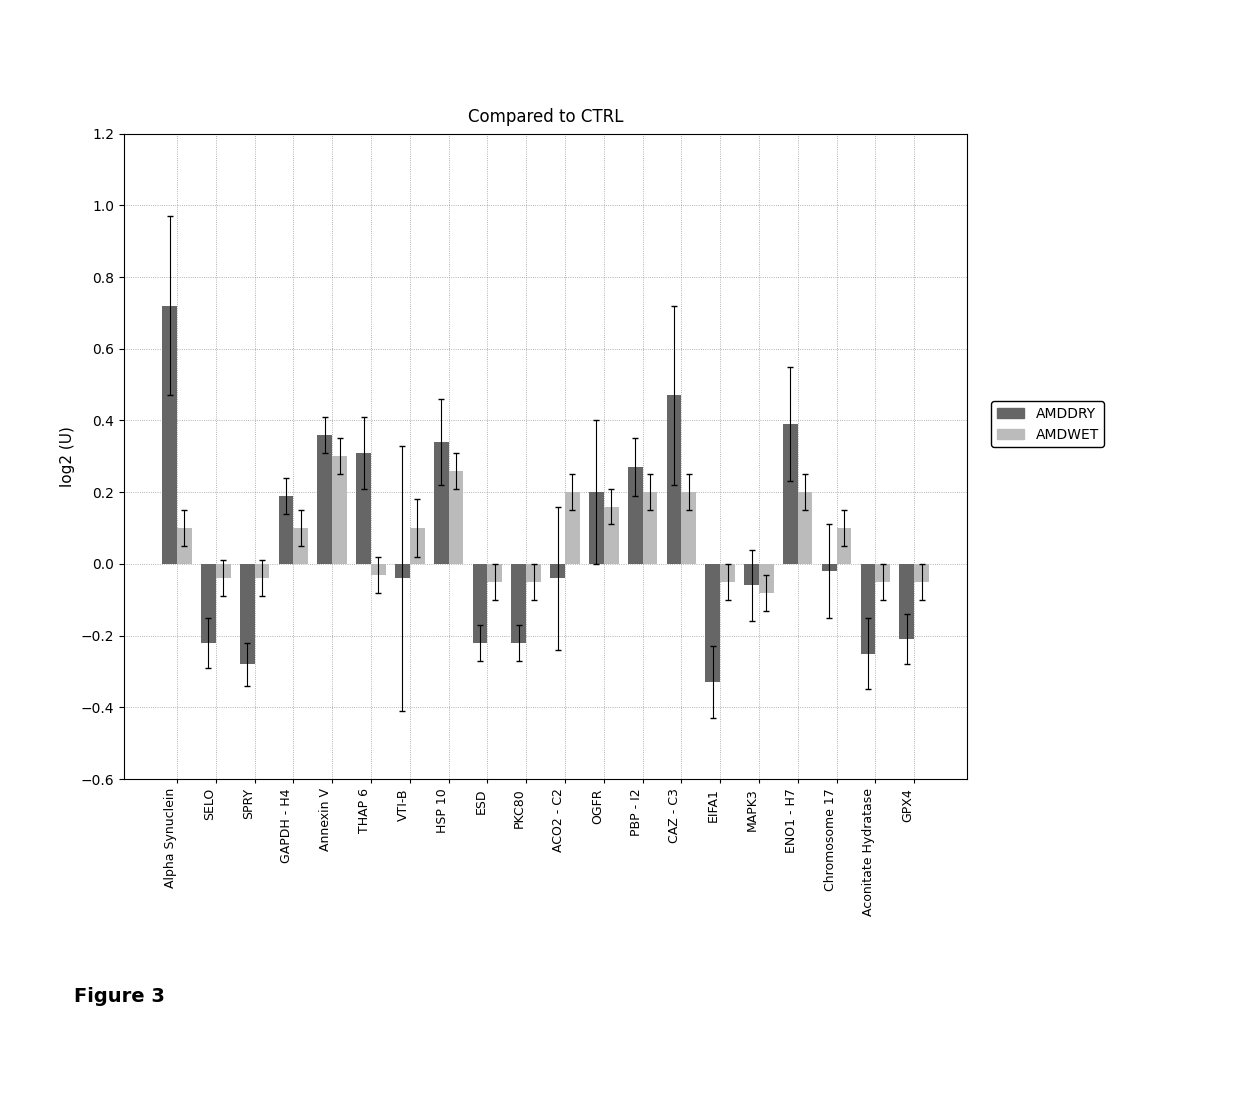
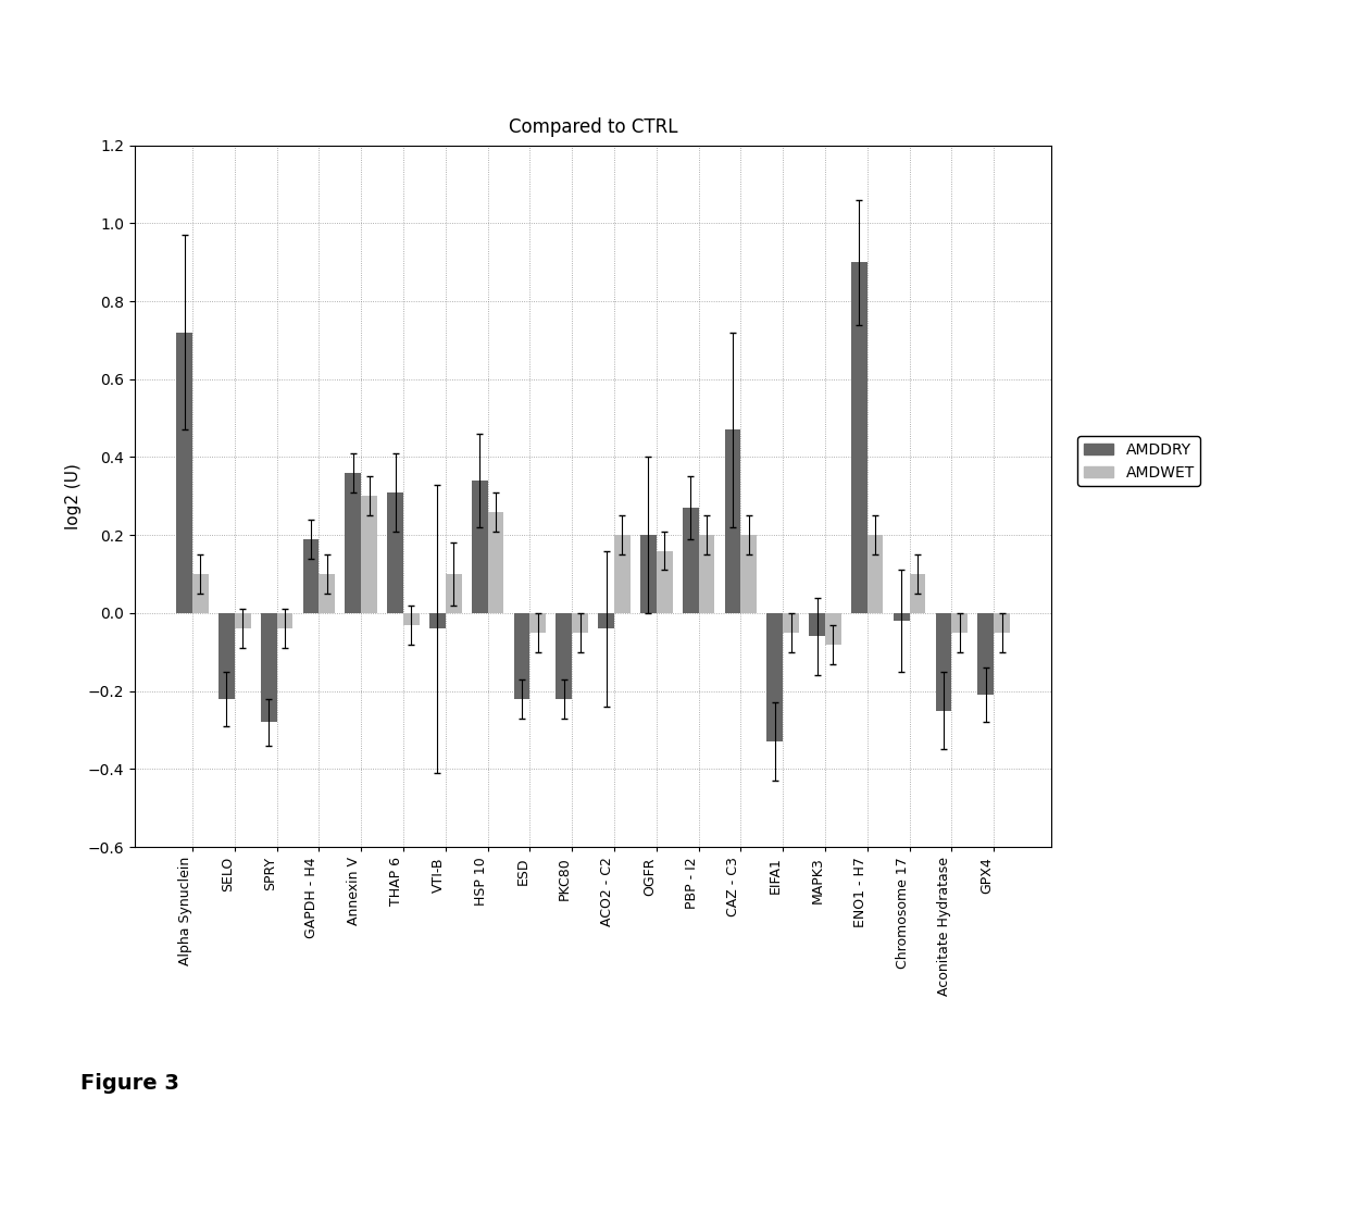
AMDDRY/ENO1 - H7: 0.39 -> 0.90
